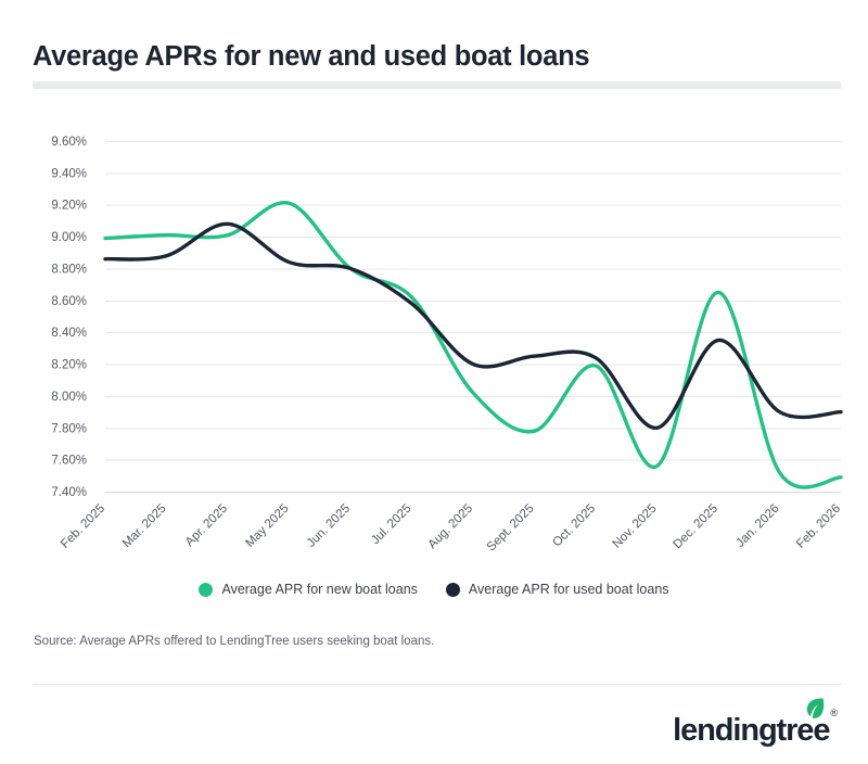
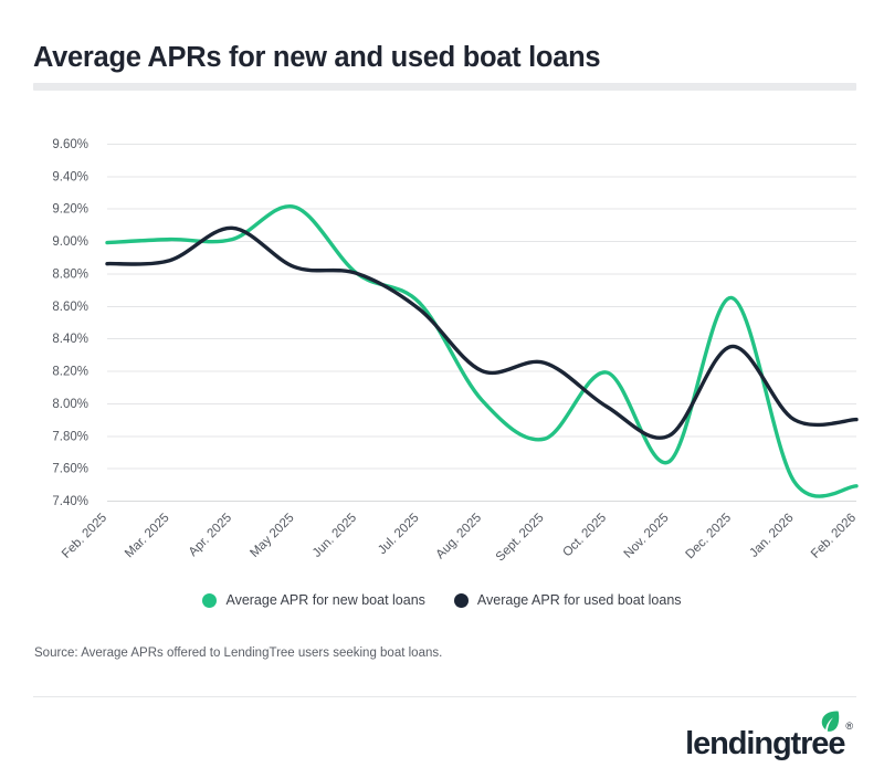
Average APR for used boat loans/Oct. 2025: 8.24% -> 7.98%
Average APR for new boat loans/Nov. 2025: 7.56% -> 7.64%
